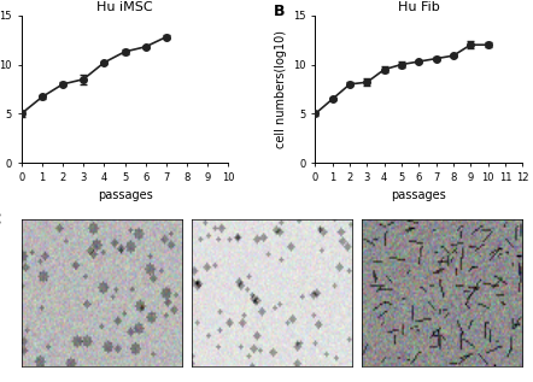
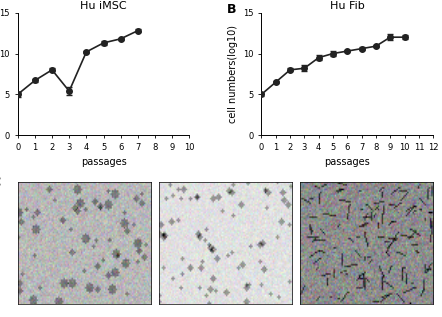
Hu iMSC/3: 8.5 -> 5.4
